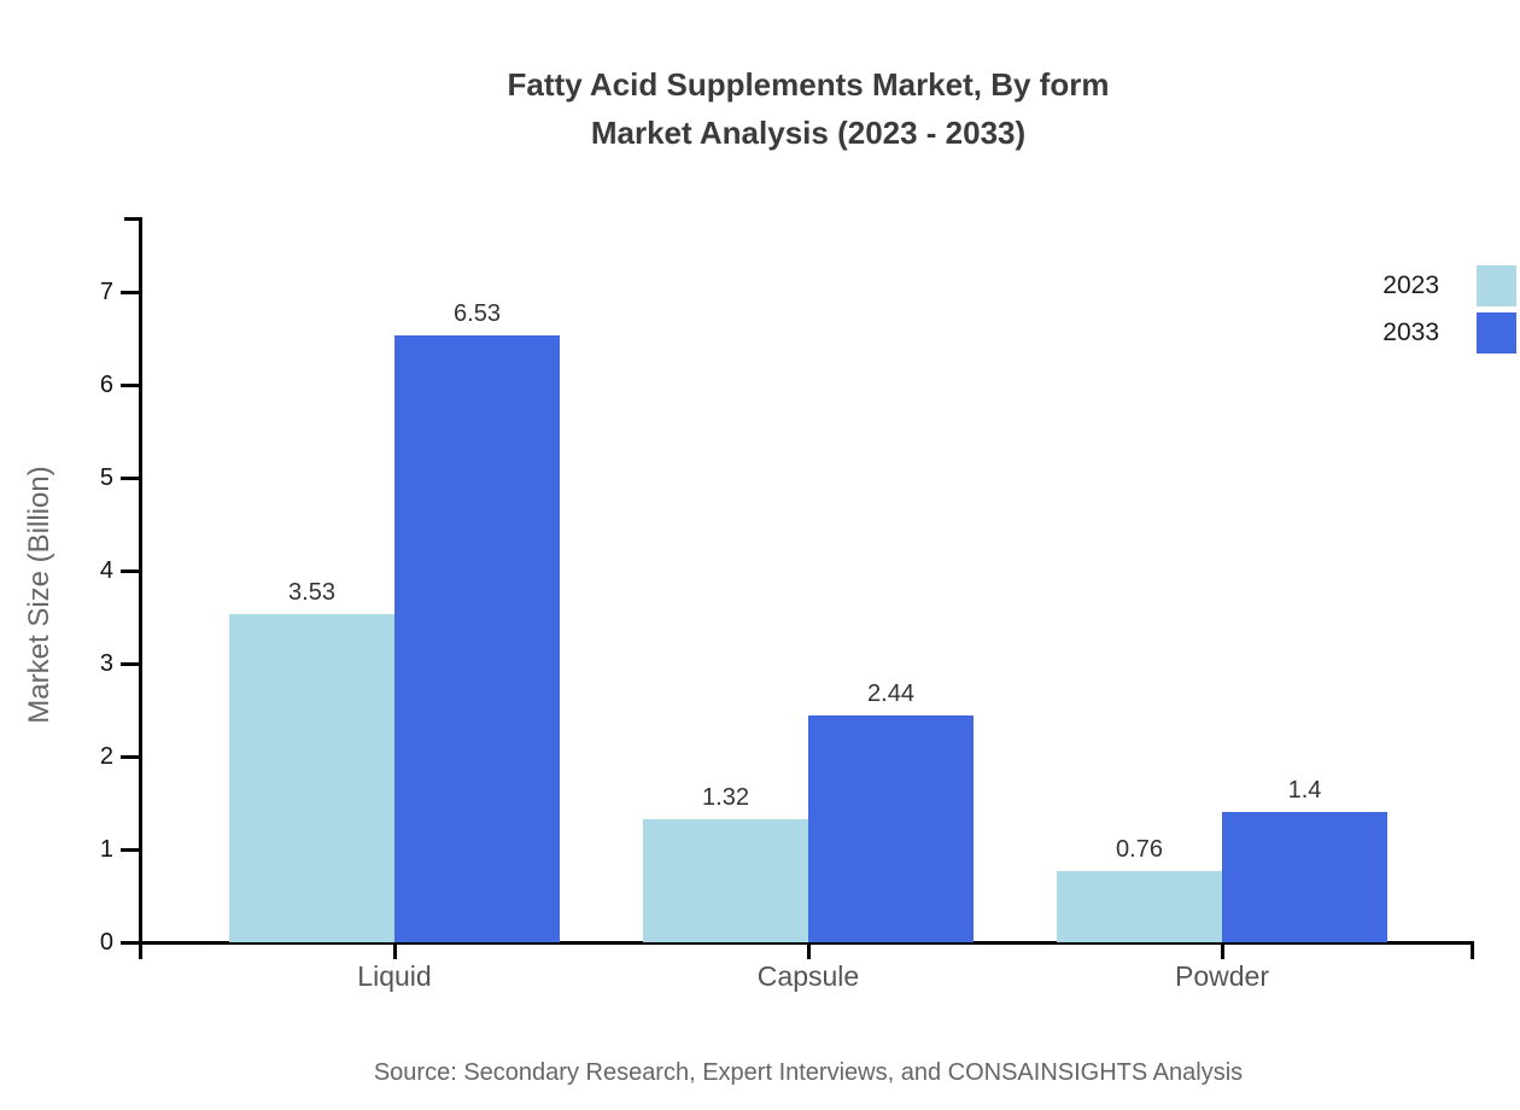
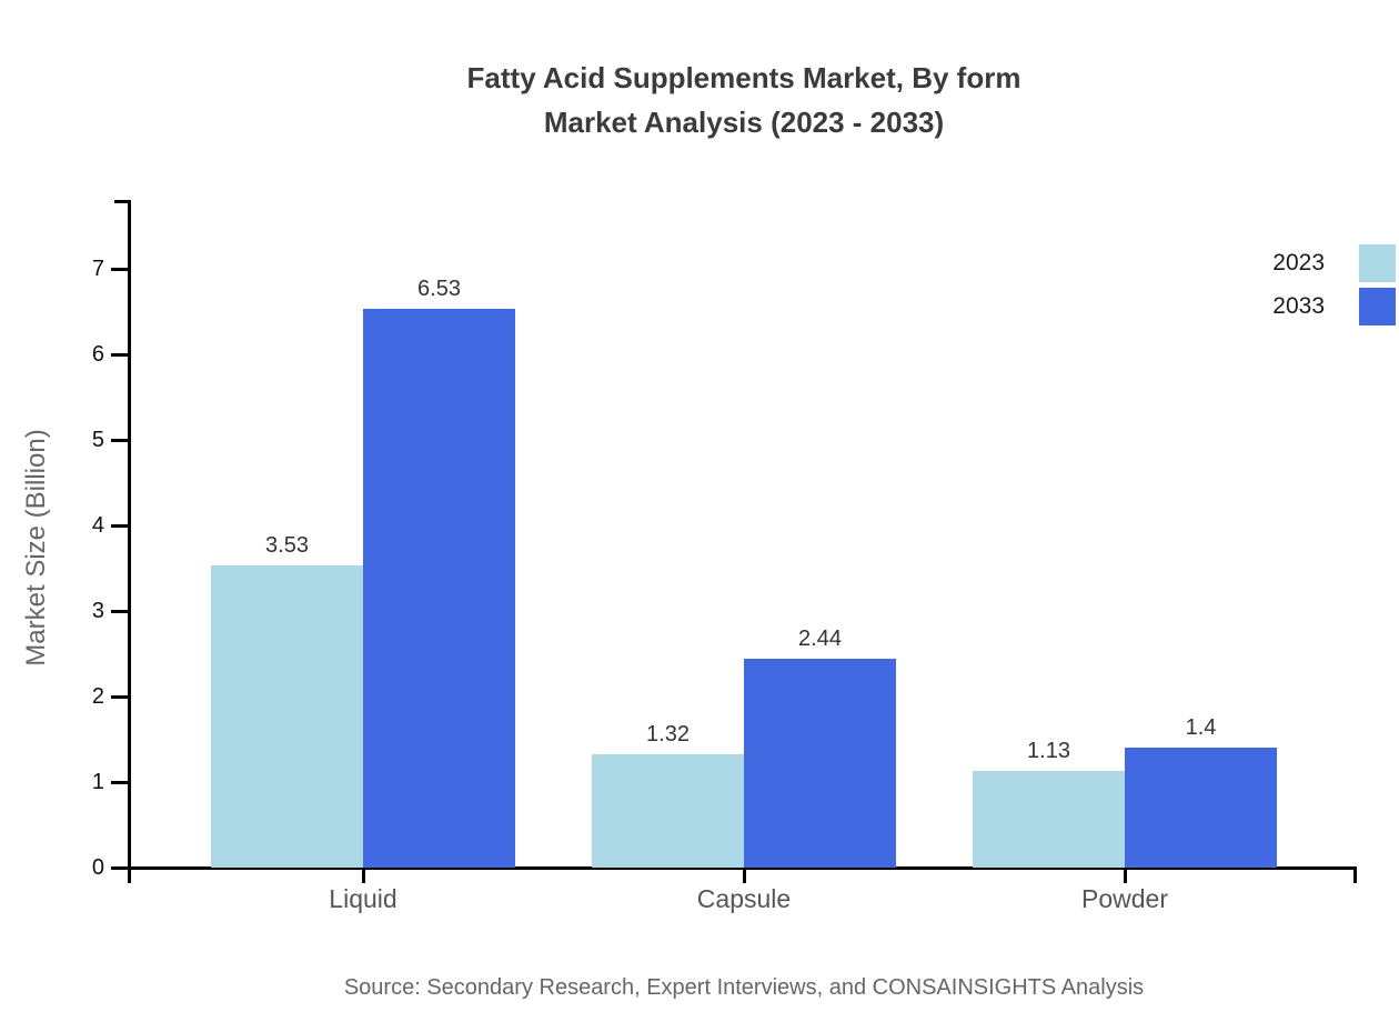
2023/Powder: 0.76 -> 1.13
